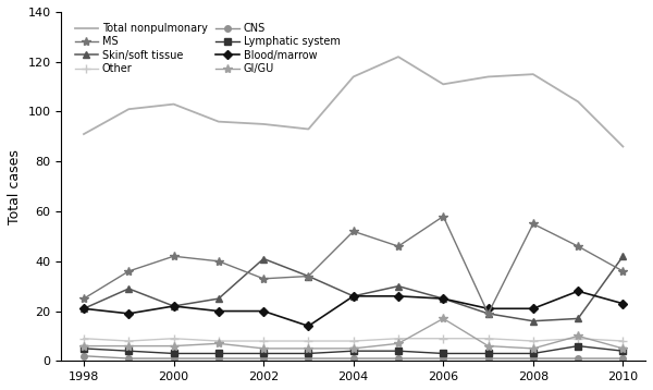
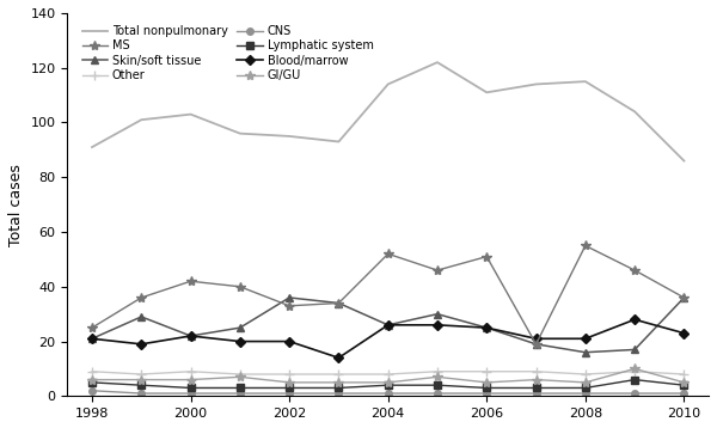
Skin/soft tissue/2002: 41 -> 36
MS/2006: 58 -> 51
GI/GU/2006: 17 -> 5
Skin/soft tissue/2010: 42 -> 36
